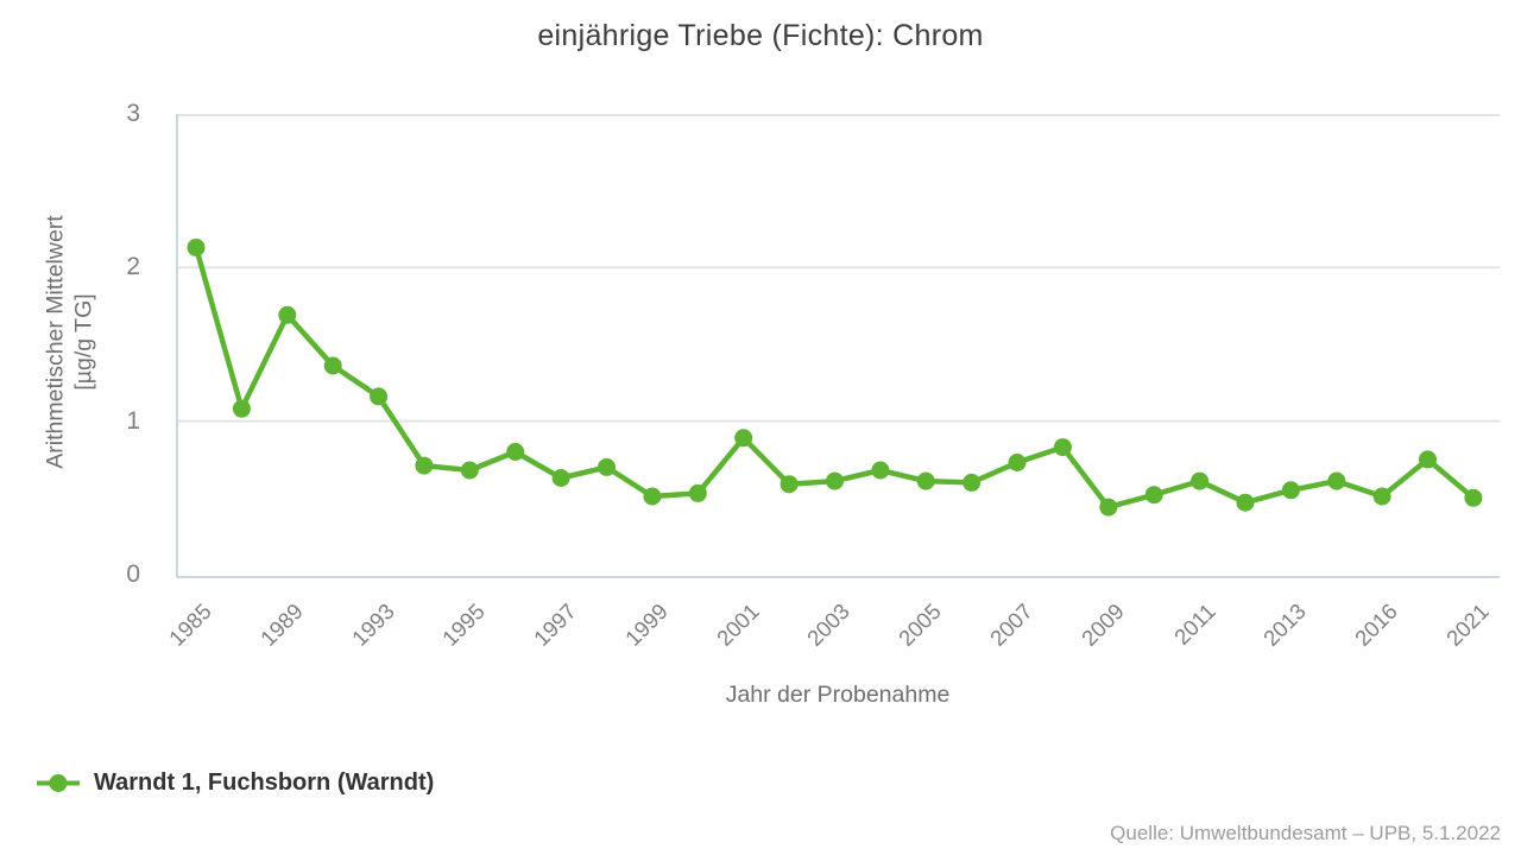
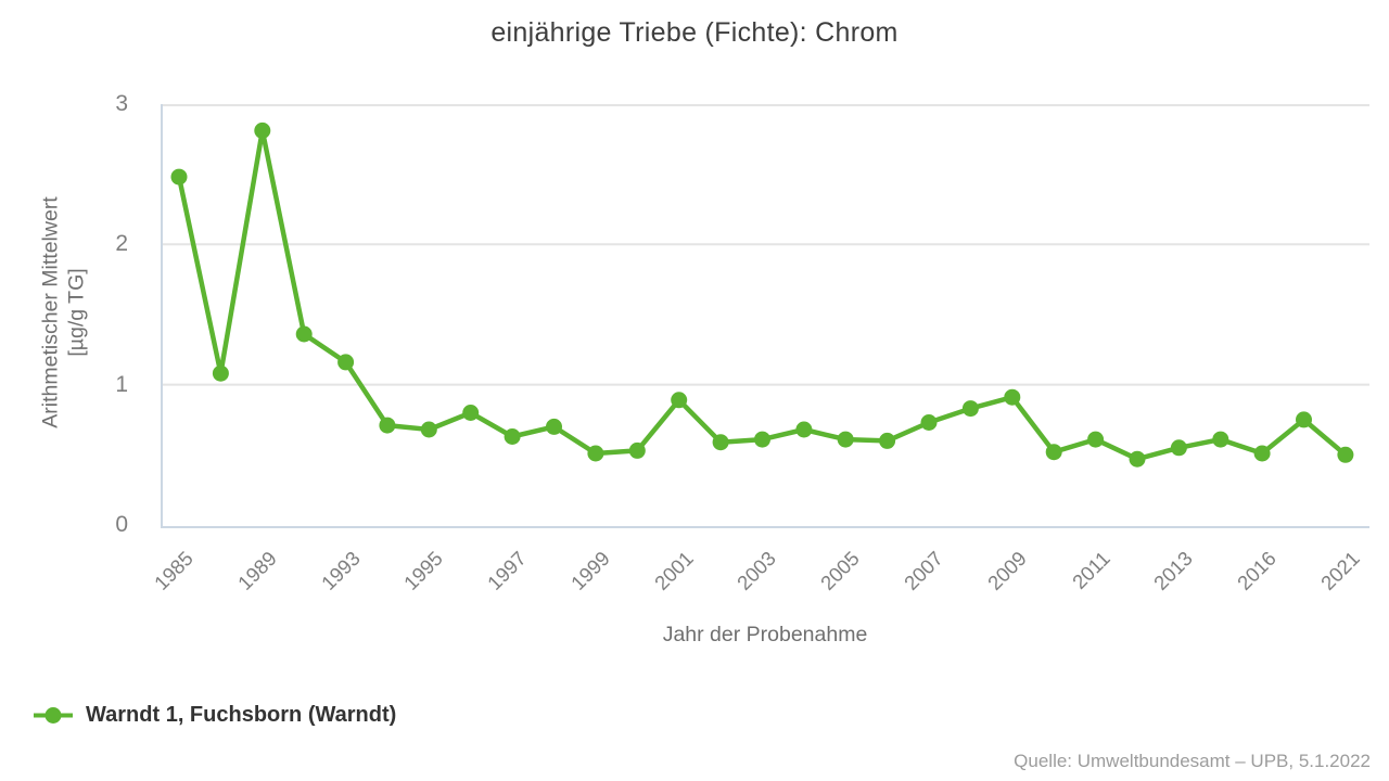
1985: 2.13 -> 2.48
1989: 1.69 -> 2.81
2009: 0.44 -> 0.91
